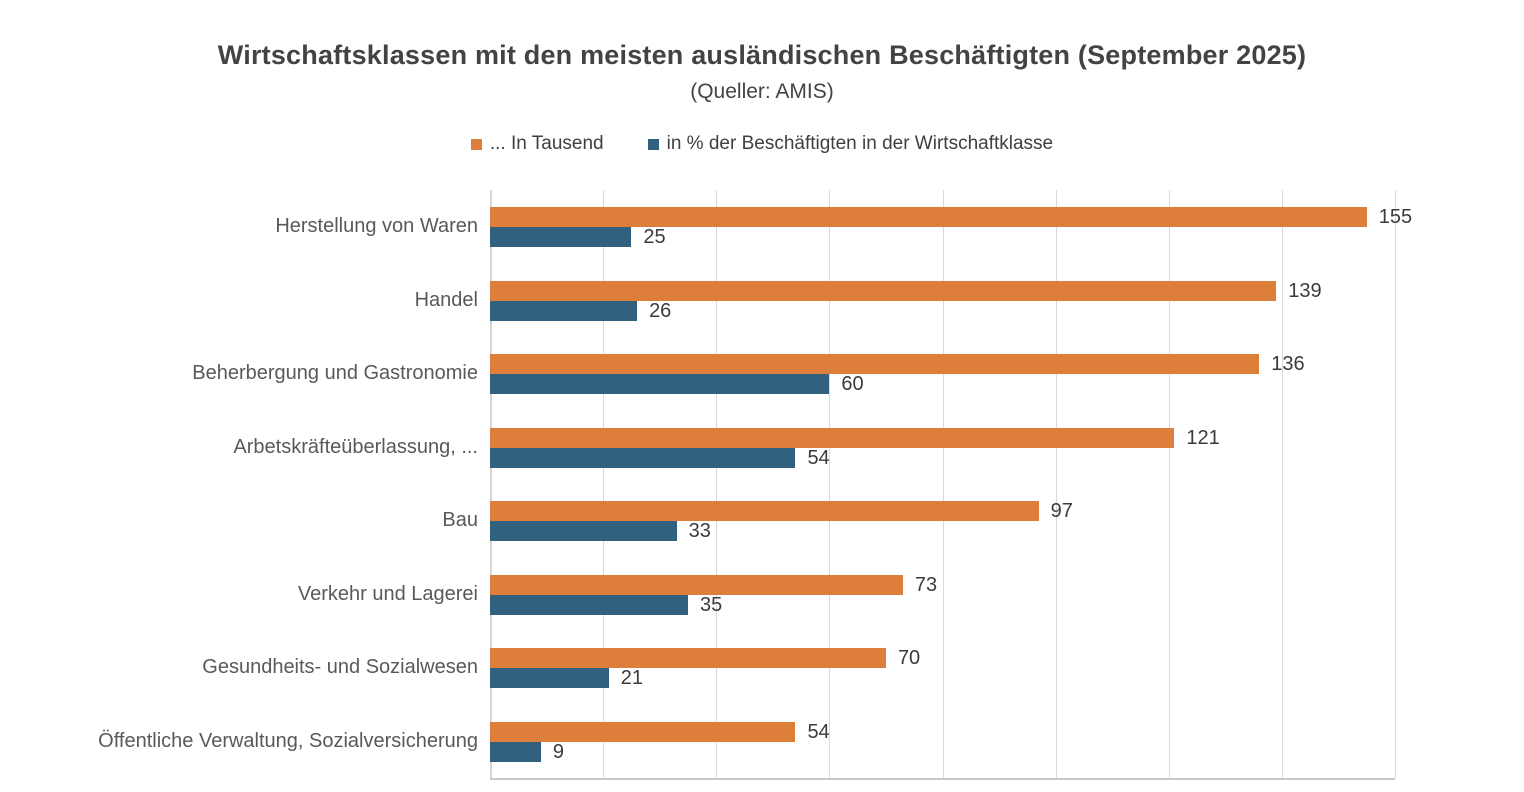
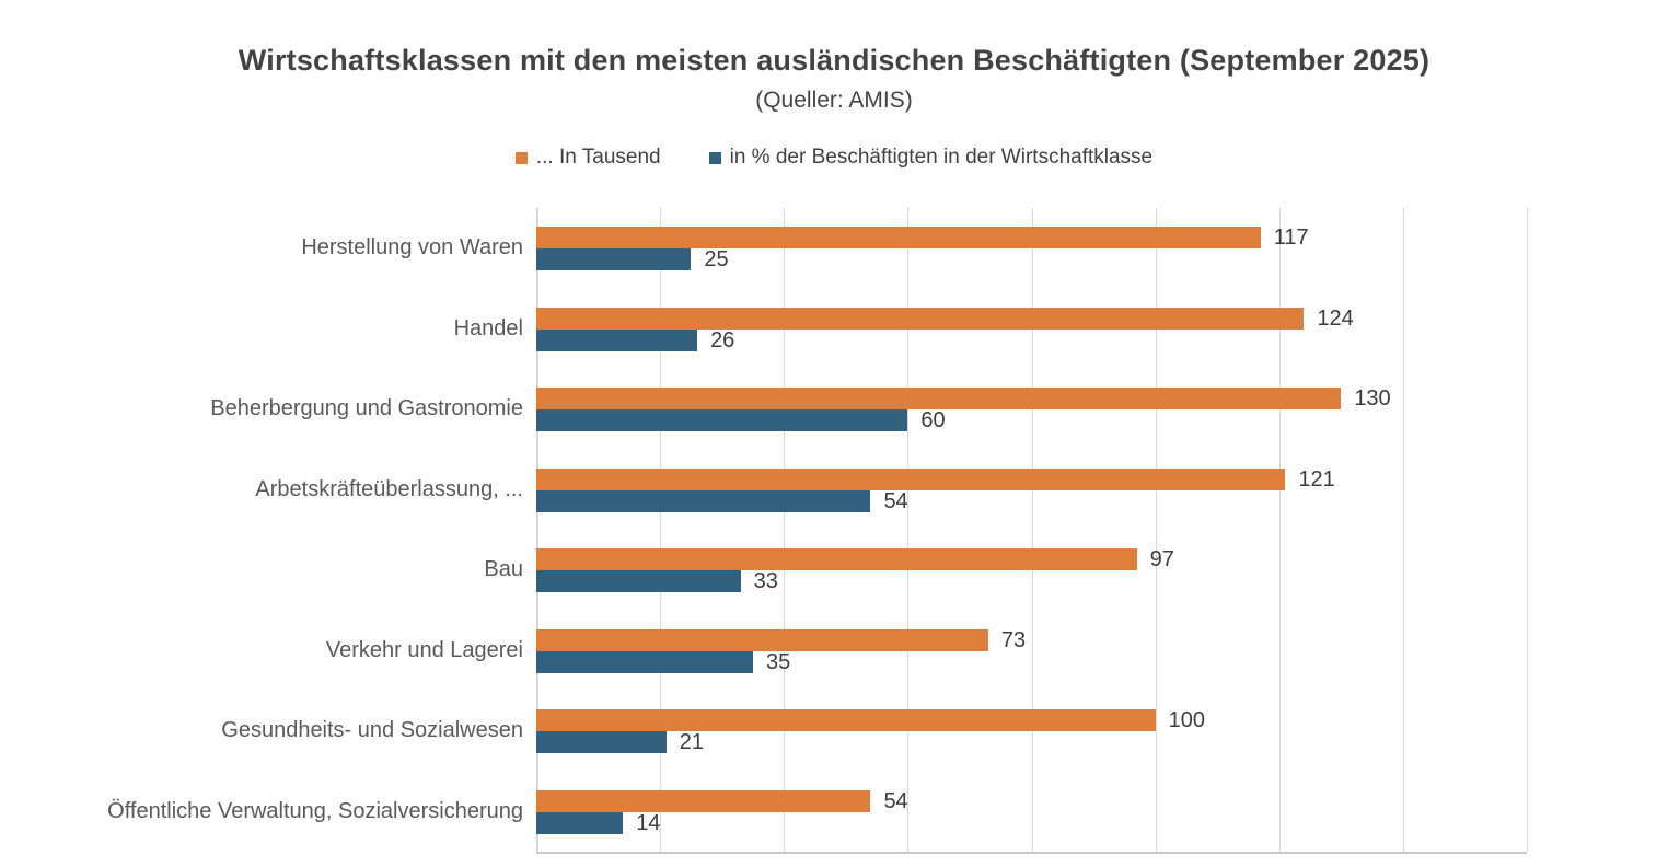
... In Tausend/Herstellung von Waren: 155 -> 117
... In Tausend/Handel: 139 -> 124
... In Tausend/Beherbergung und Gastronomie: 136 -> 130
... In Tausend/Gesundheits- und Sozialwesen: 70 -> 100
in % der Beschäftigten in der Wirtschaftklasse/Öffentliche Verwaltung, Sozialversicherung: 9 -> 14
